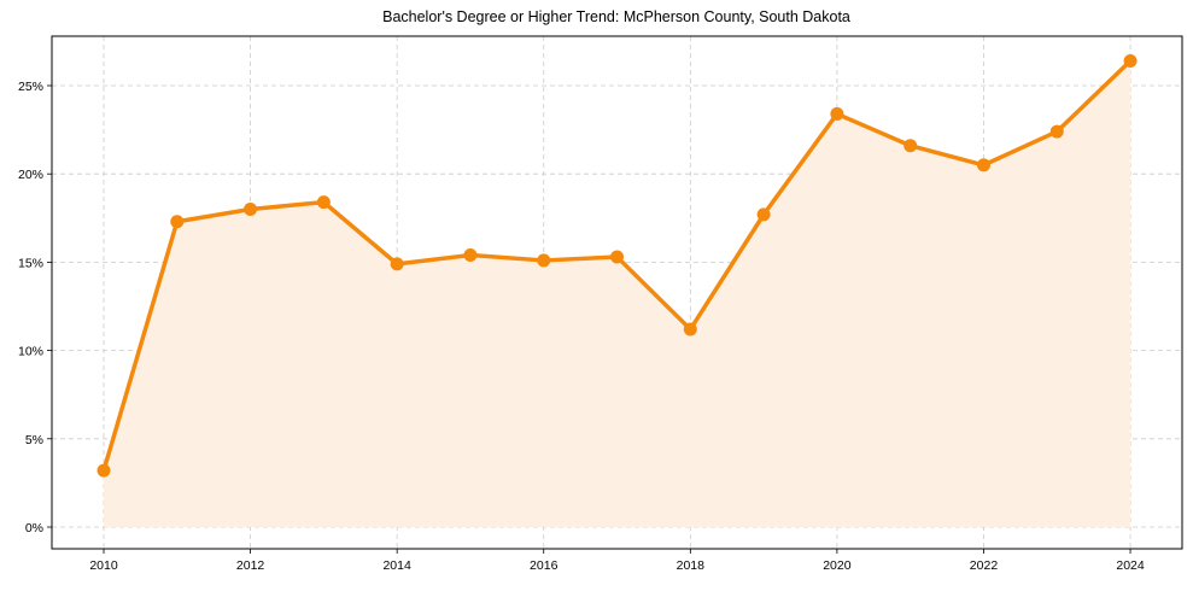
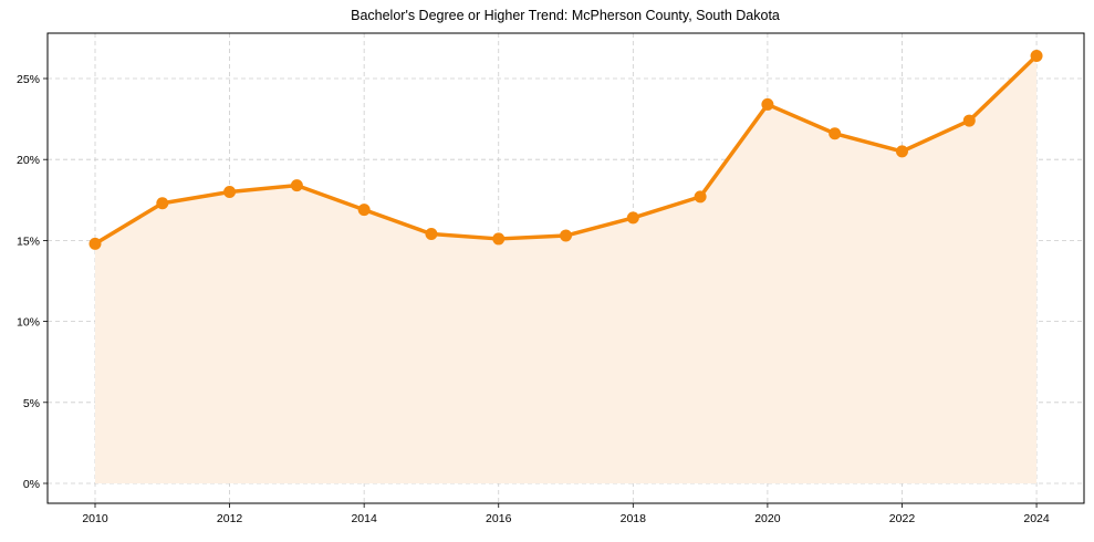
2010: 3.2% -> 14.8%
2014: 14.9% -> 16.9%
2018: 11.2% -> 16.4%
